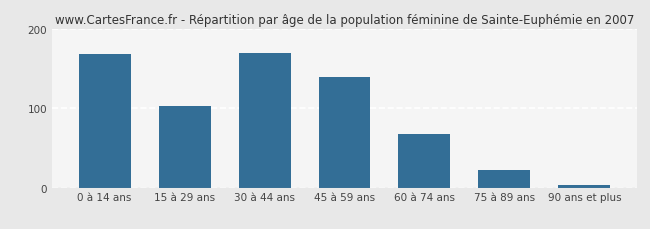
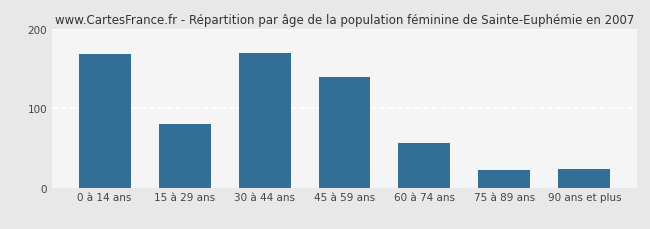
15 à 29 ans: 103 -> 80
60 à 74 ans: 68 -> 56
90 ans et plus: 3 -> 24
